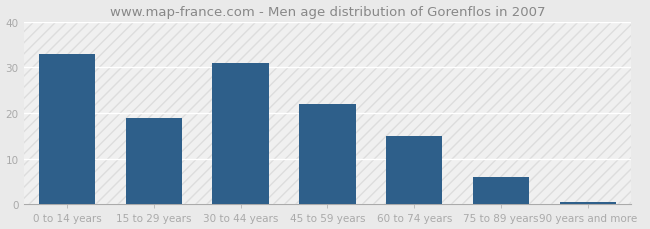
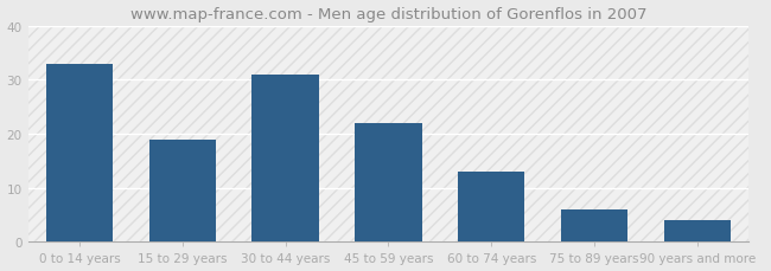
60 to 74 years: 15.0 -> 13.0
90 years and more: 0.5 -> 4.0
